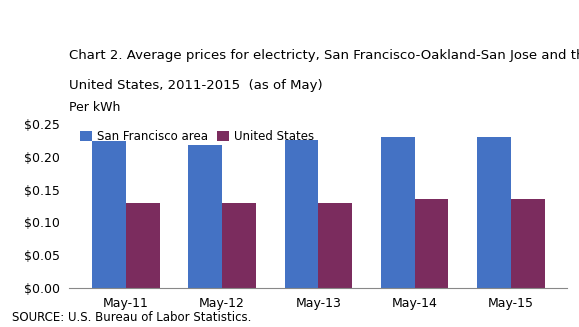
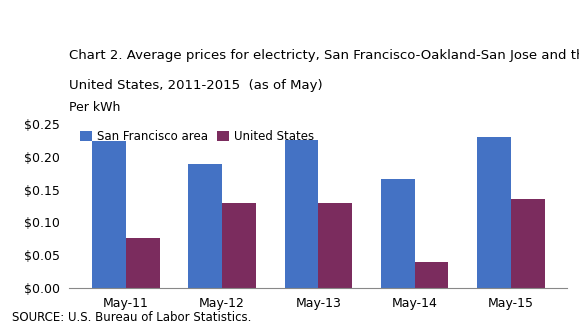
United States/May-11: $0.129 -> $0.076
San Francisco area/May-12: $0.219 -> $0.190
San Francisco area/May-14: $0.230 -> $0.166
United States/May-14: $0.136 -> $0.040
